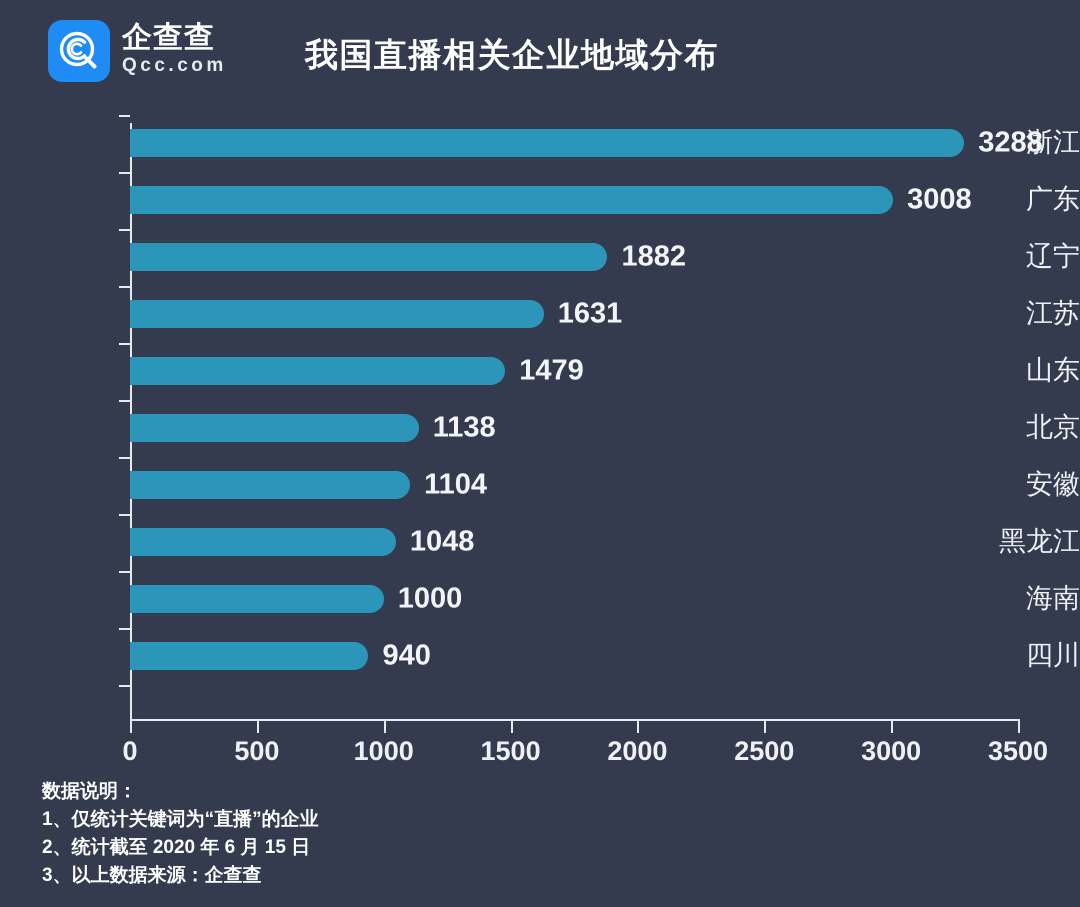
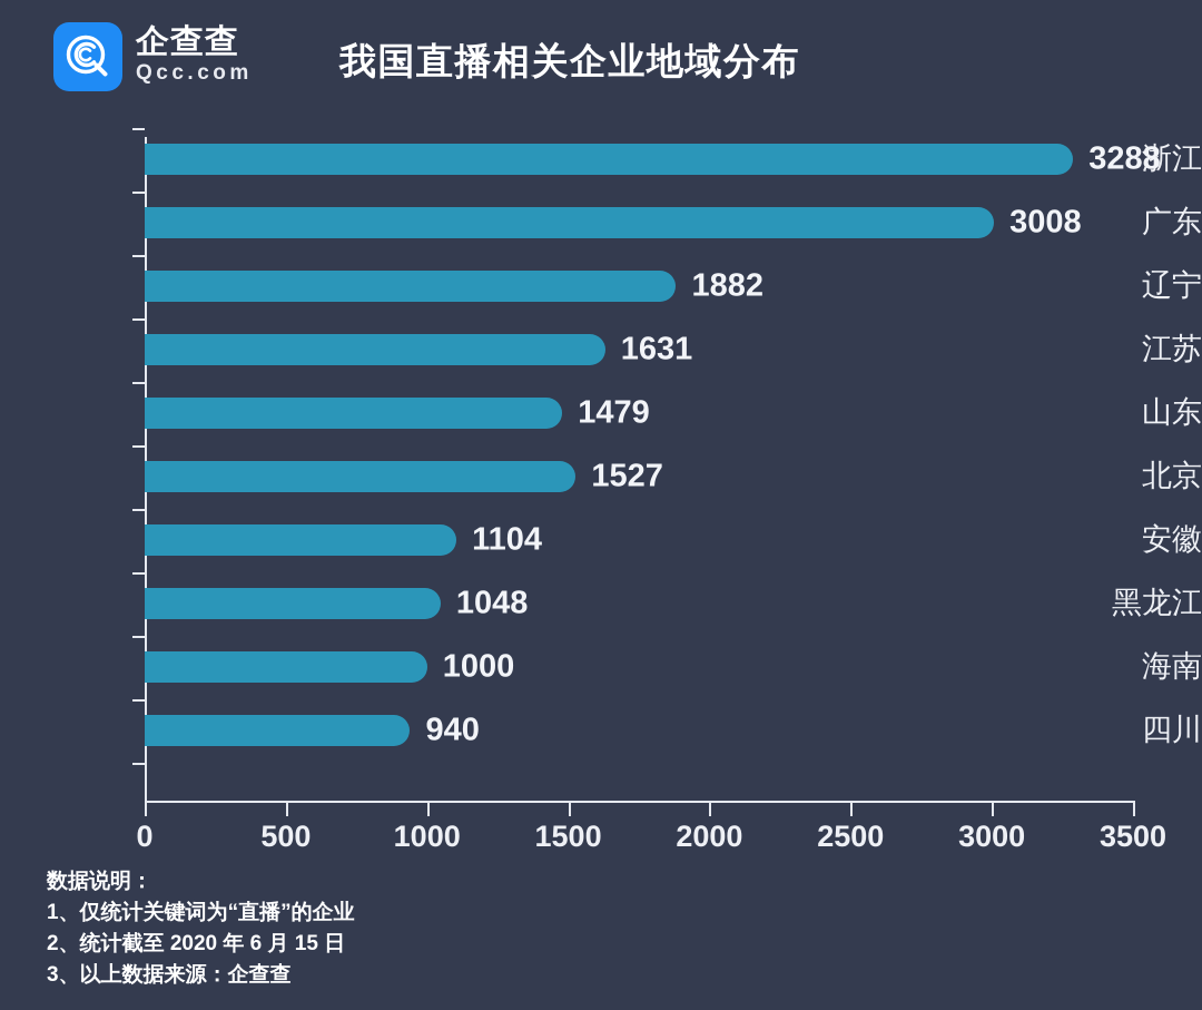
北京: 1138 -> 1527
